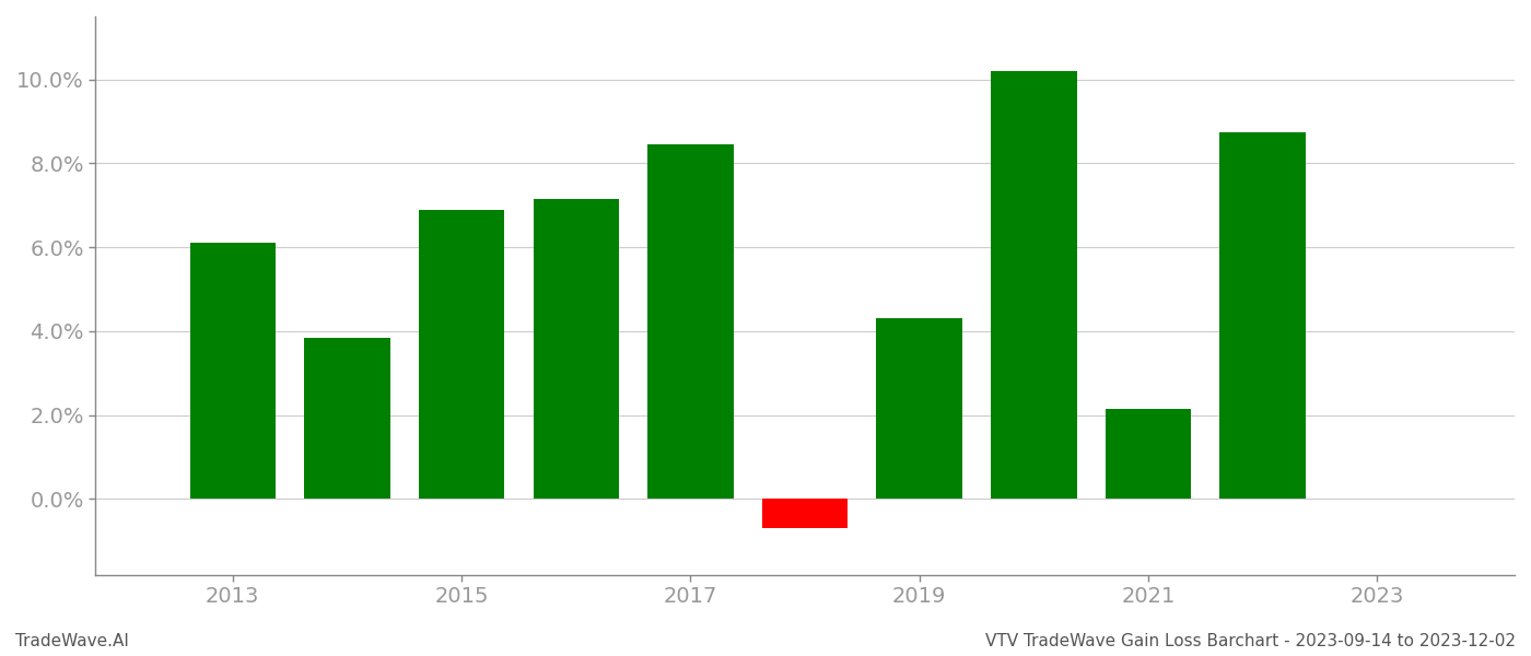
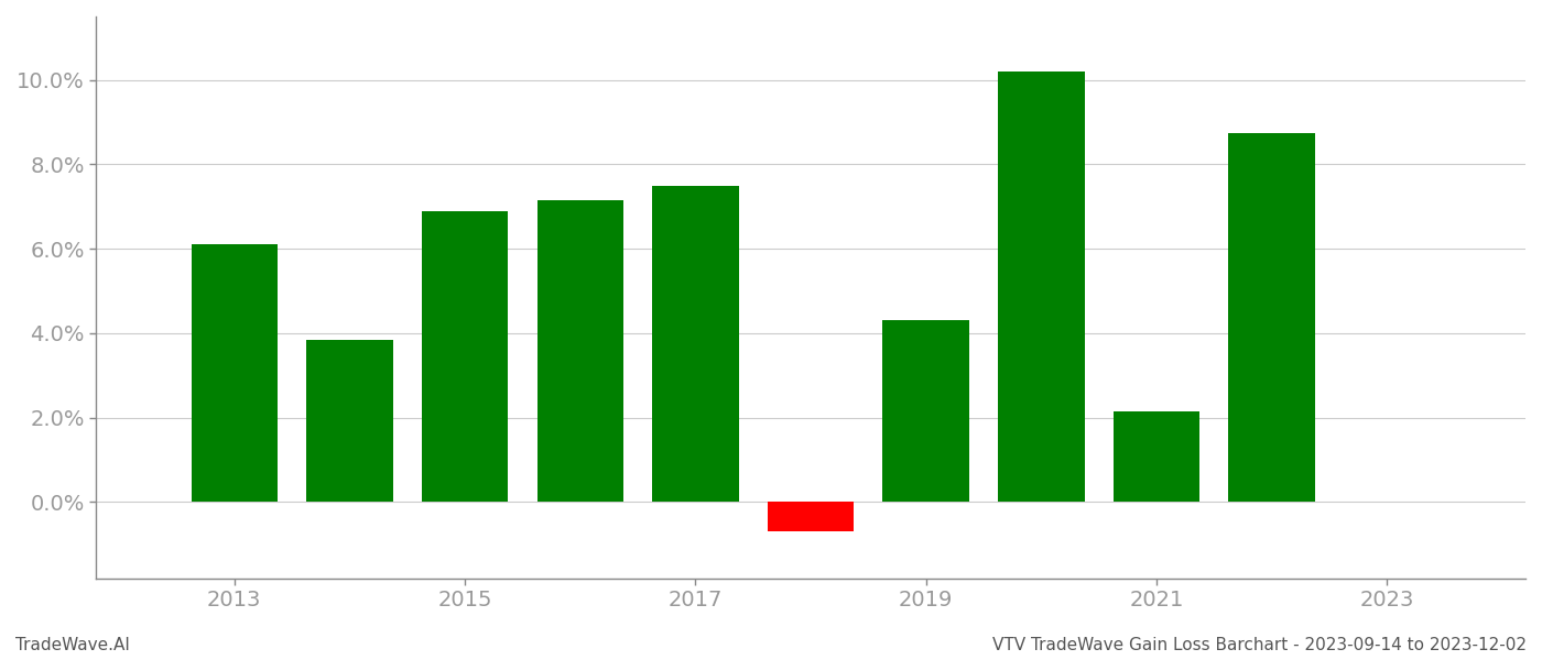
2017: 8.45% -> 7.50%
